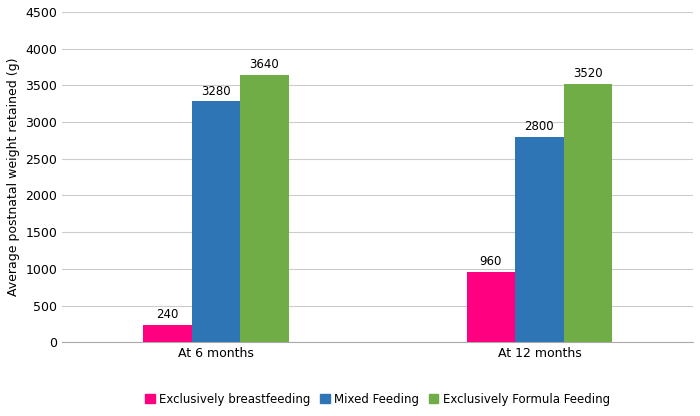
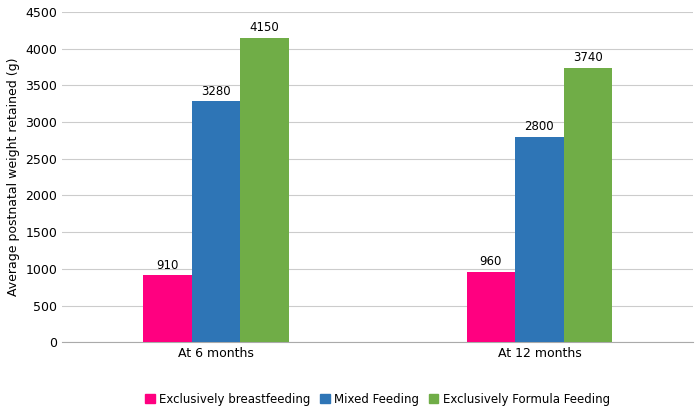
Exclusively breastfeeding/At 6 months: 240 -> 910
Exclusively Formula Feeding/At 6 months: 3640 -> 4150
Exclusively Formula Feeding/At 12 months: 3520 -> 3740
